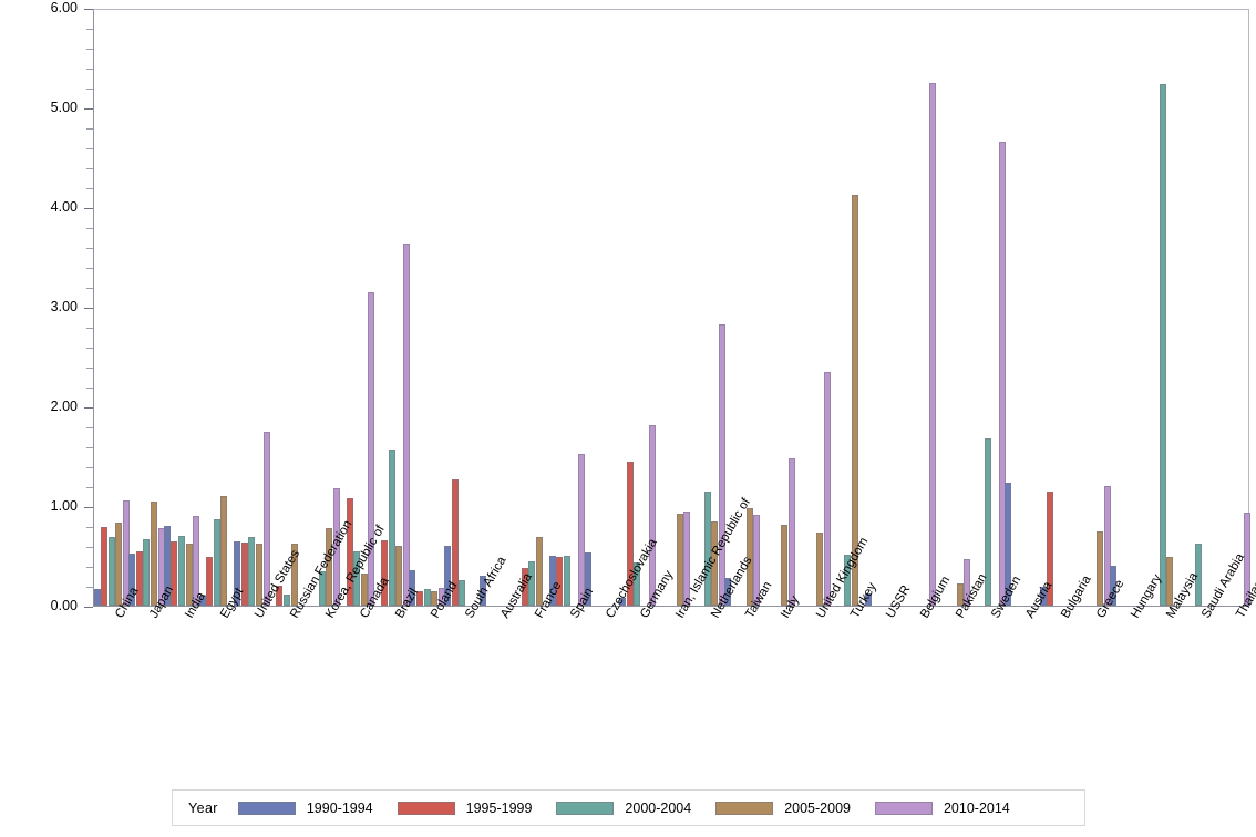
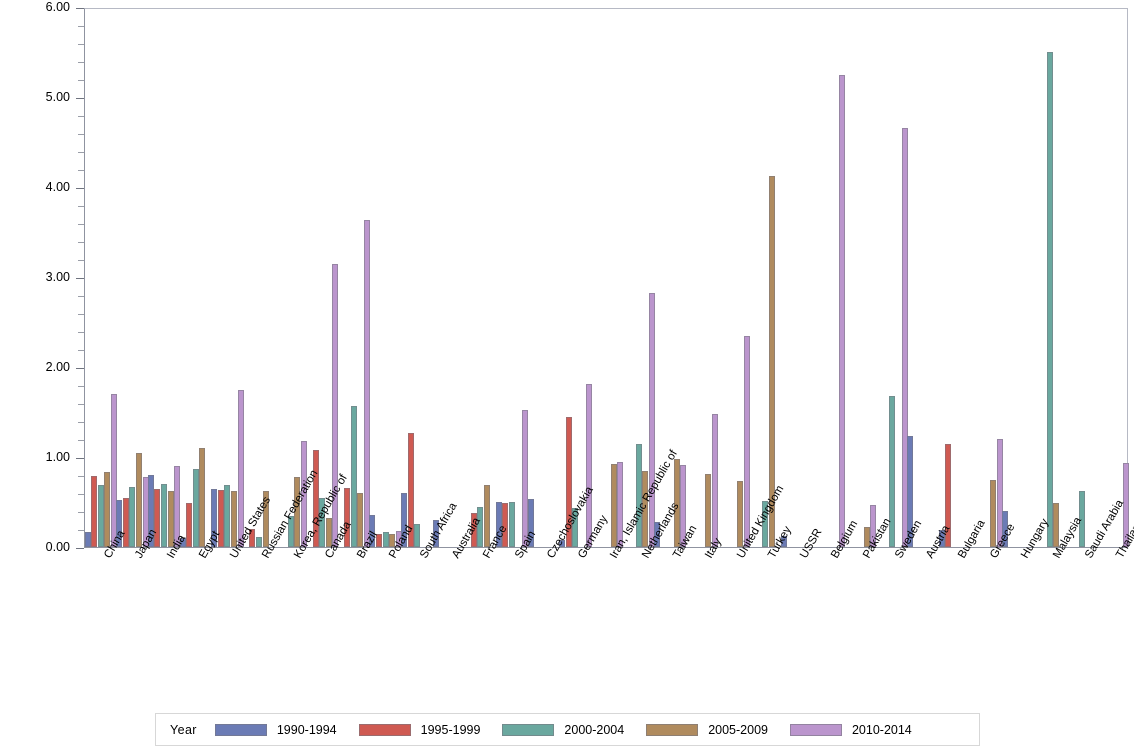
2010-2014/China: 1.1 -> 1.7
2000-2004/Malaysia: 5.2 -> 5.5
